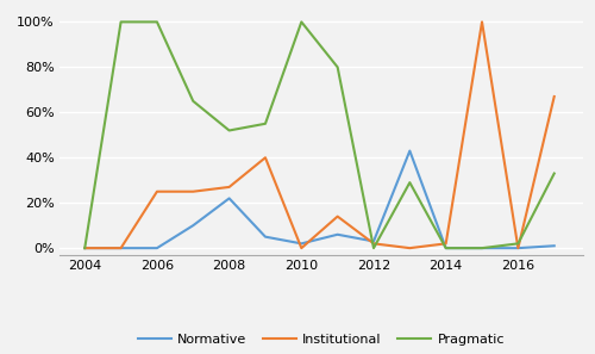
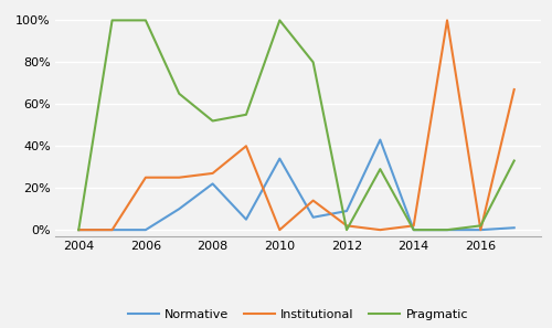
Normative/2010: 2% -> 34%
Normative/2012: 3% -> 9%
